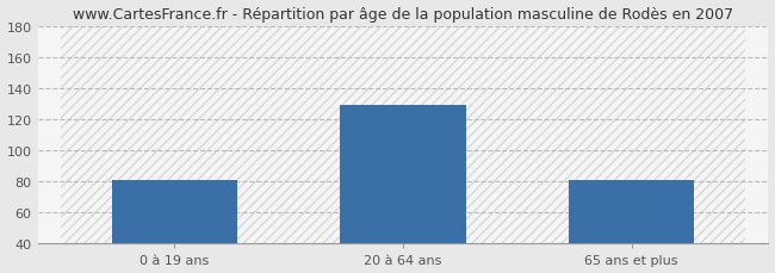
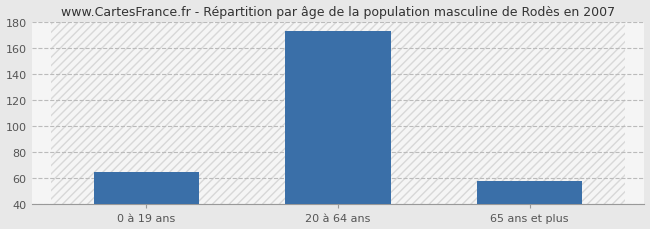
0 à 19 ans: 81 -> 65
20 à 64 ans: 129 -> 173
65 ans et plus: 81 -> 58
